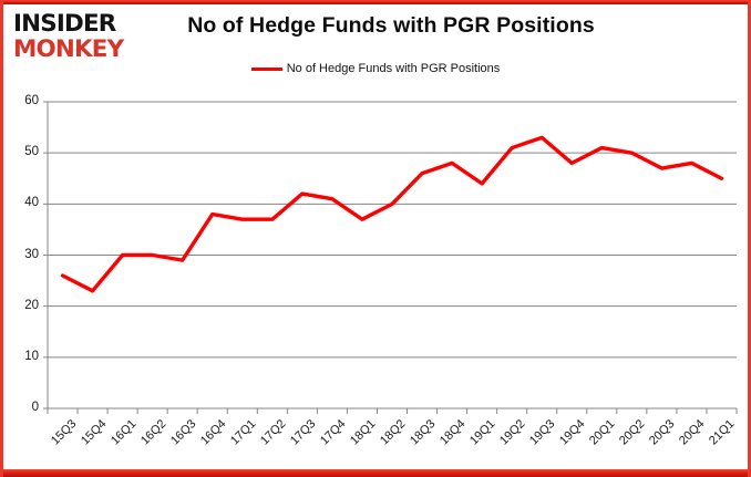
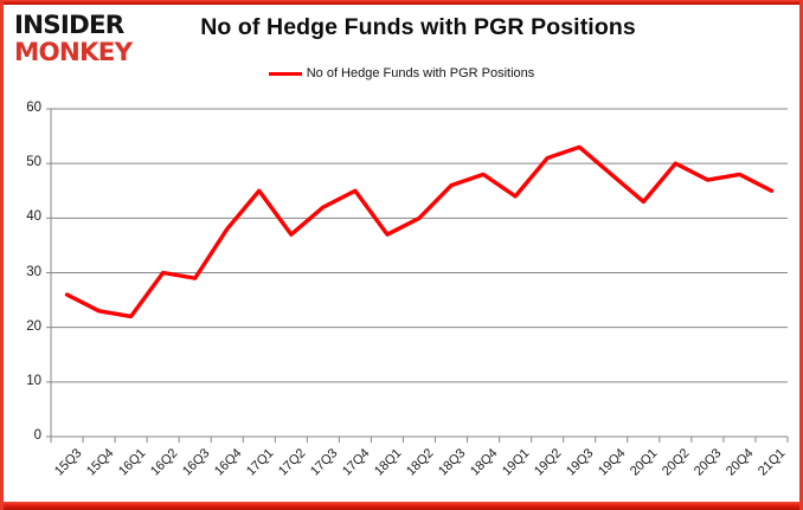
16Q1: 30 -> 22
17Q1: 37 -> 45
17Q4: 41 -> 45
20Q1: 51 -> 43
